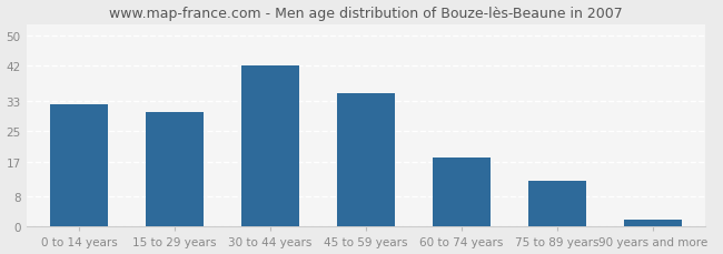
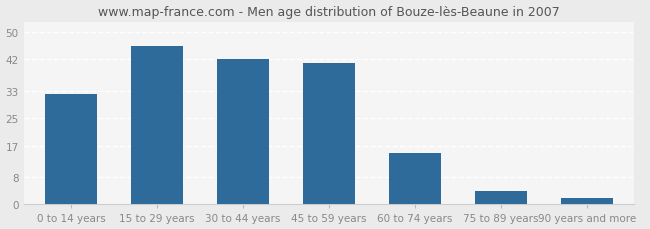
15 to 29 years: 30 -> 46
45 to 59 years: 35 -> 41
60 to 74 years: 18 -> 15
75 to 89 years: 12 -> 4
